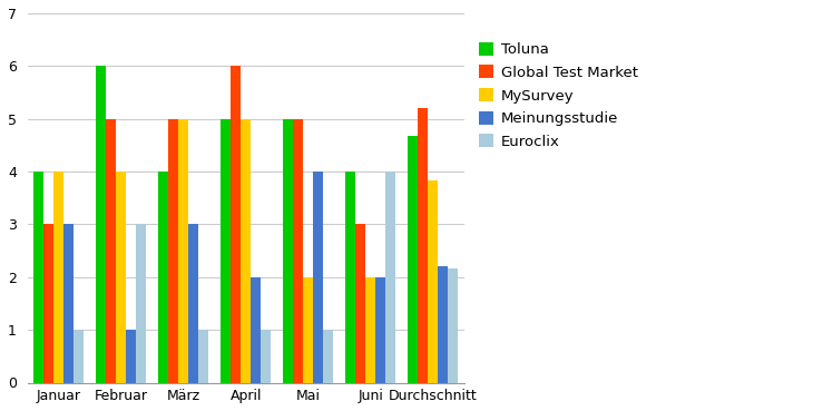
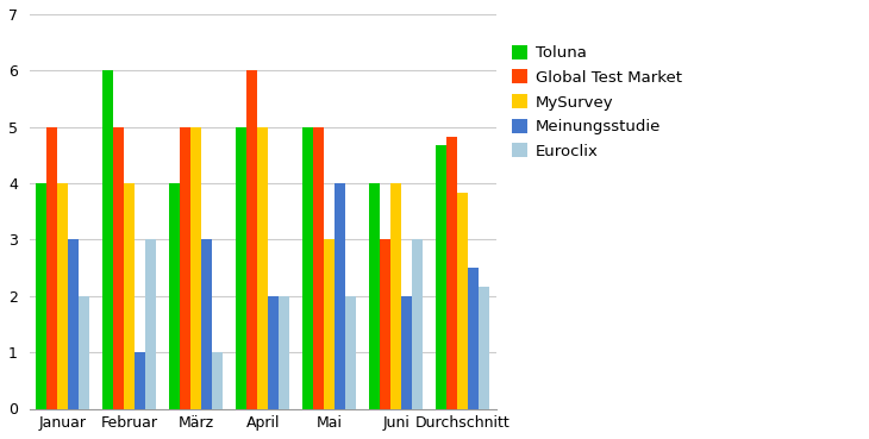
Global Test Market/Januar: 3.00 -> 5.00
Euroclix/Januar: 1.00 -> 2.00
Euroclix/April: 1.00 -> 2.00
MySurvey/Mai: 2.00 -> 3.00
Euroclix/Mai: 1.00 -> 2.00
MySurvey/Juni: 2.00 -> 4.00
Euroclix/Juni: 4.00 -> 3.00
Global Test Market/Durchschnitt: 5.20 -> 4.83
Meinungsstudie/Durchschnitt: 2.2 -> 2.5
